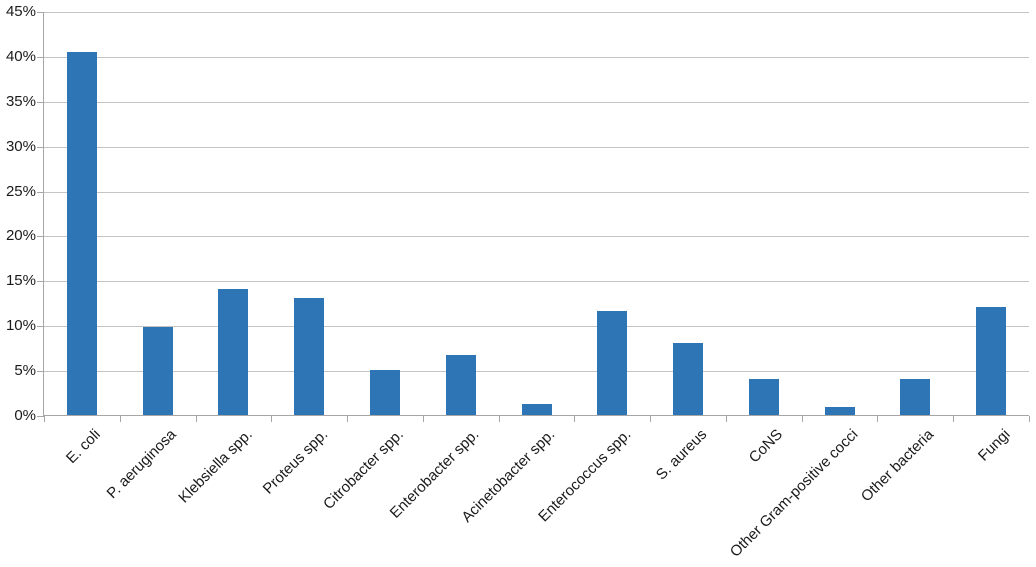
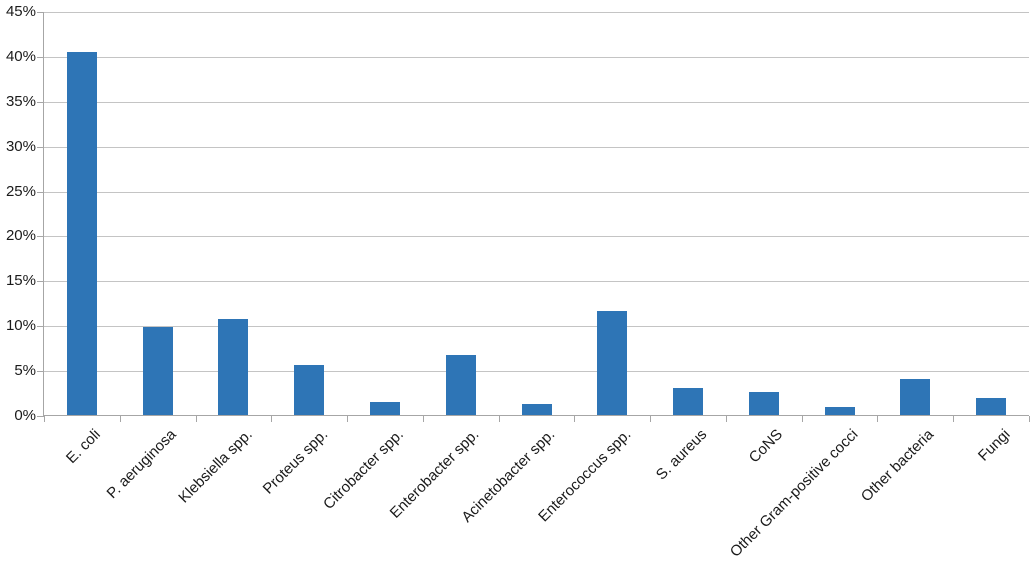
Klebsiella spp.: 14% -> 11%
Proteus spp.: 13% -> 6%
Citrobacter spp.: 5% -> 1%
S. aureus: 8% -> 3%
CoNS: 4% -> 3%
Fungi: 12% -> 2%
